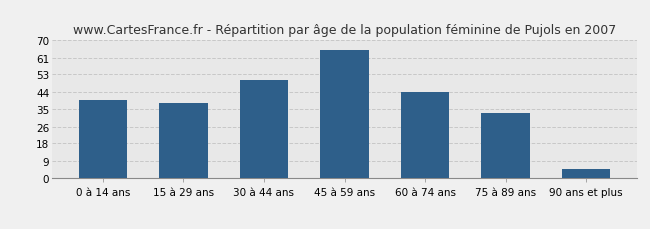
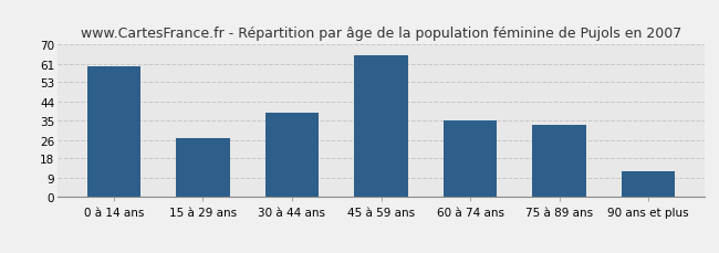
0 à 14 ans: 40 -> 60
15 à 29 ans: 38 -> 27
30 à 44 ans: 50 -> 39
60 à 74 ans: 44 -> 35
90 ans et plus: 5 -> 12
